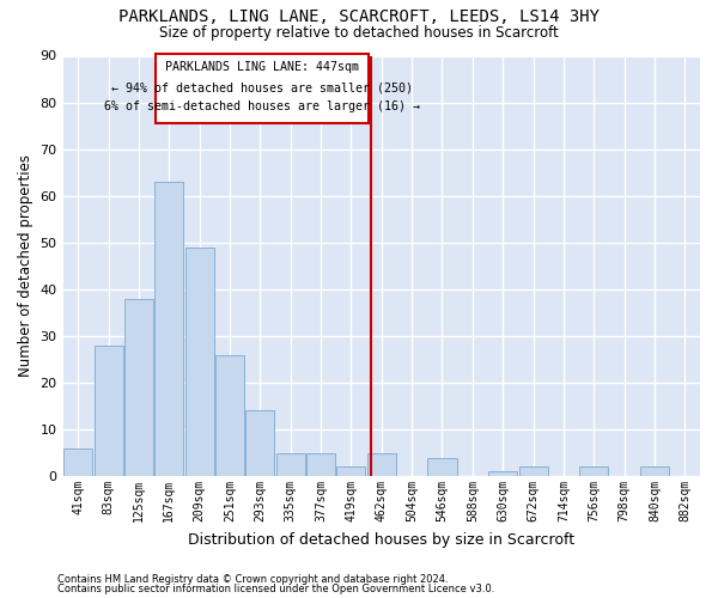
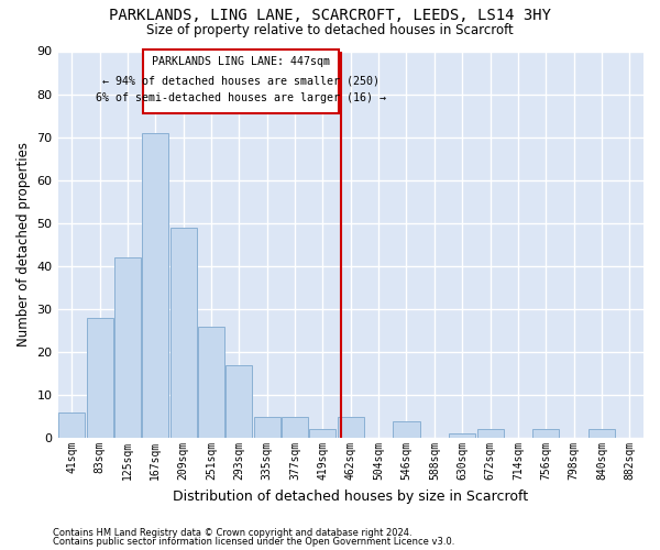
125sqm: 38 -> 42
167sqm: 63 -> 71
293sqm: 14 -> 17
